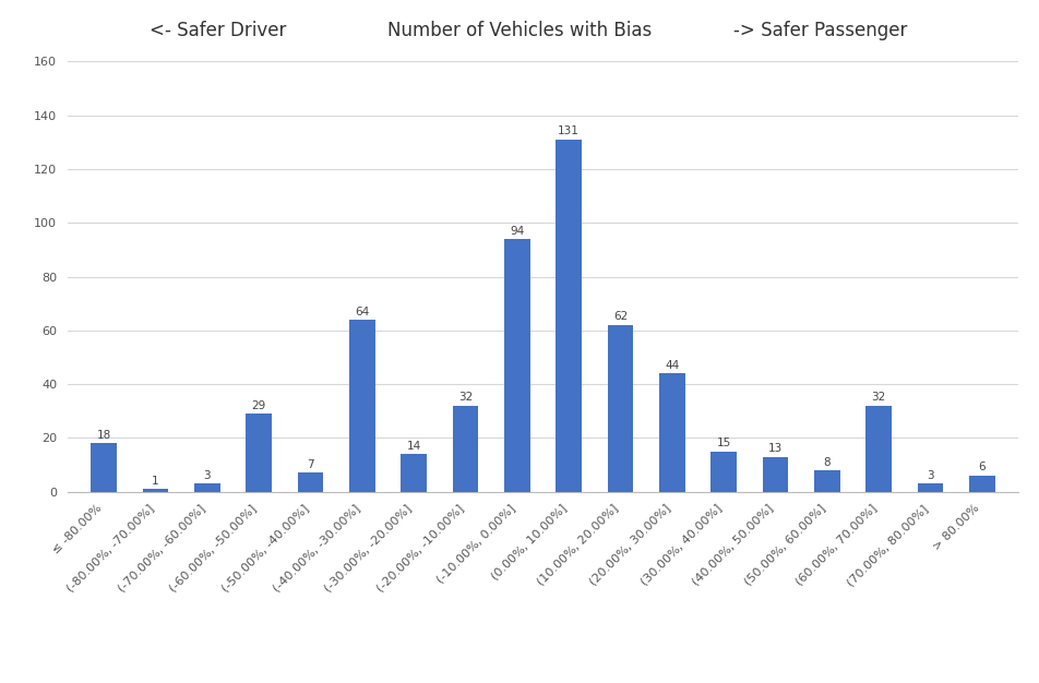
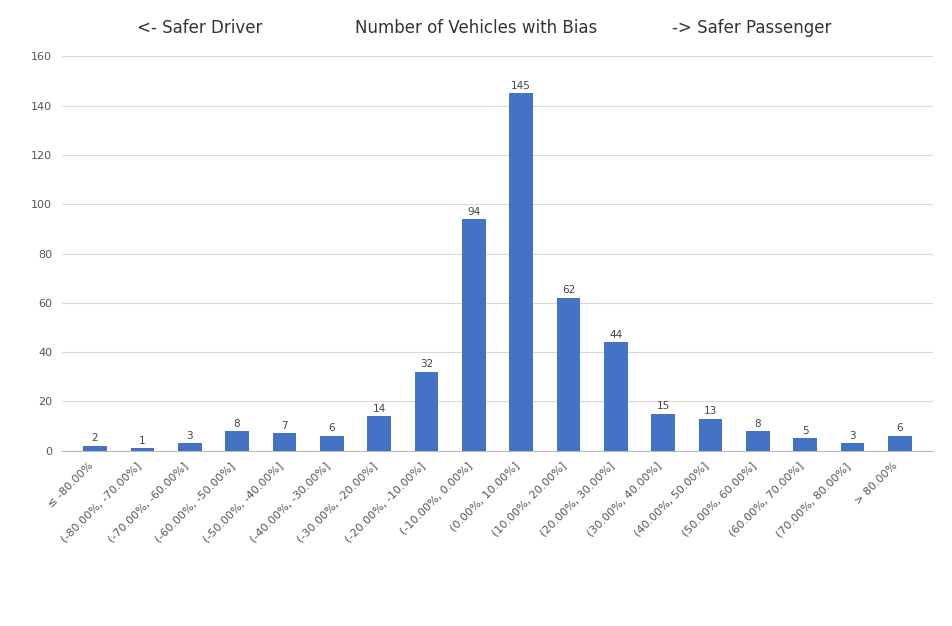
≤ -80.00%: 18 -> 2
(-60.00%, -50.00%]: 29 -> 8
(-40.00%, -30.00%]: 64 -> 6
(0.00%, 10.00%]: 131 -> 145
(60.00%, 70.00%]: 32 -> 5
